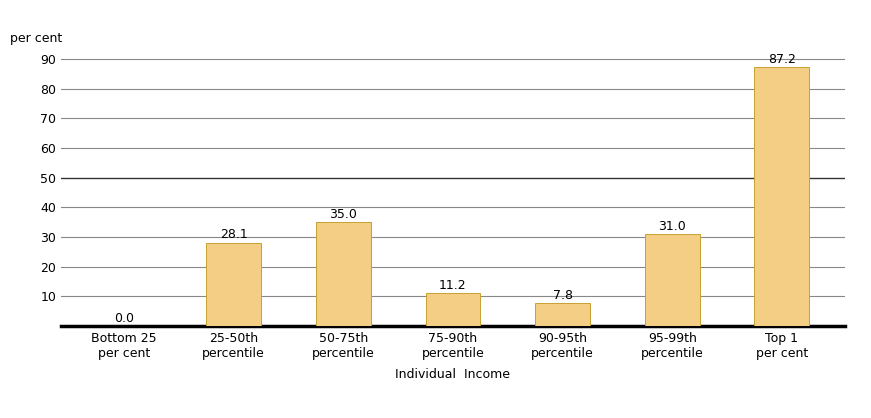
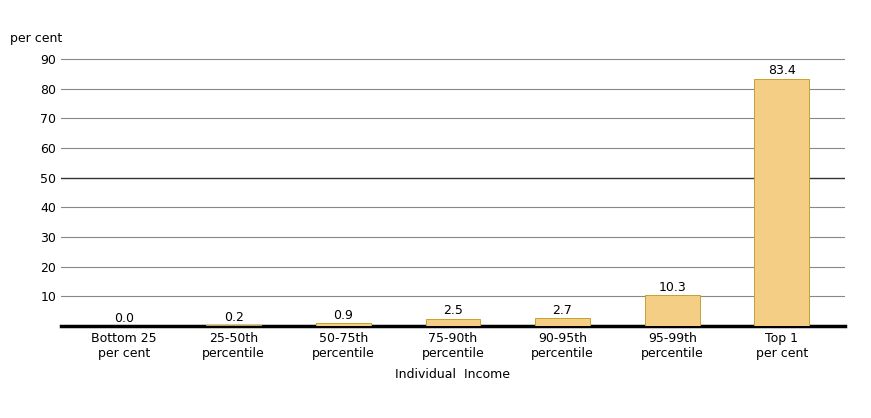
25-50th percentile: 28.1 -> 0.2
50-75th percentile: 35.0 -> 0.9
75-90th percentile: 11.2 -> 2.5
90-95th percentile: 7.8 -> 2.7
95-99th percentile: 31.0 -> 10.3
Top 1 per cent: 87.2 -> 83.4
